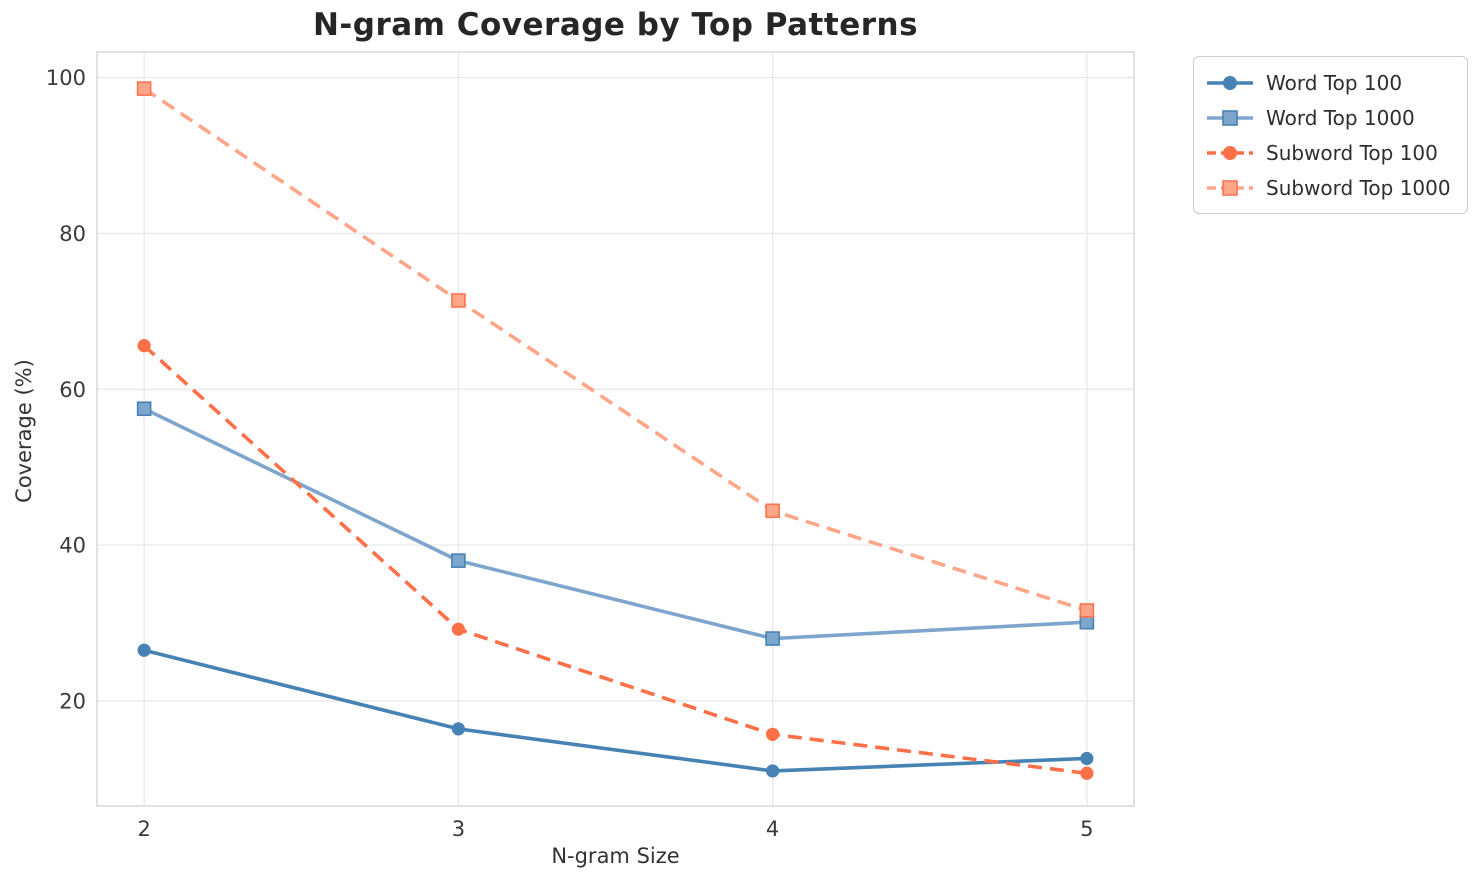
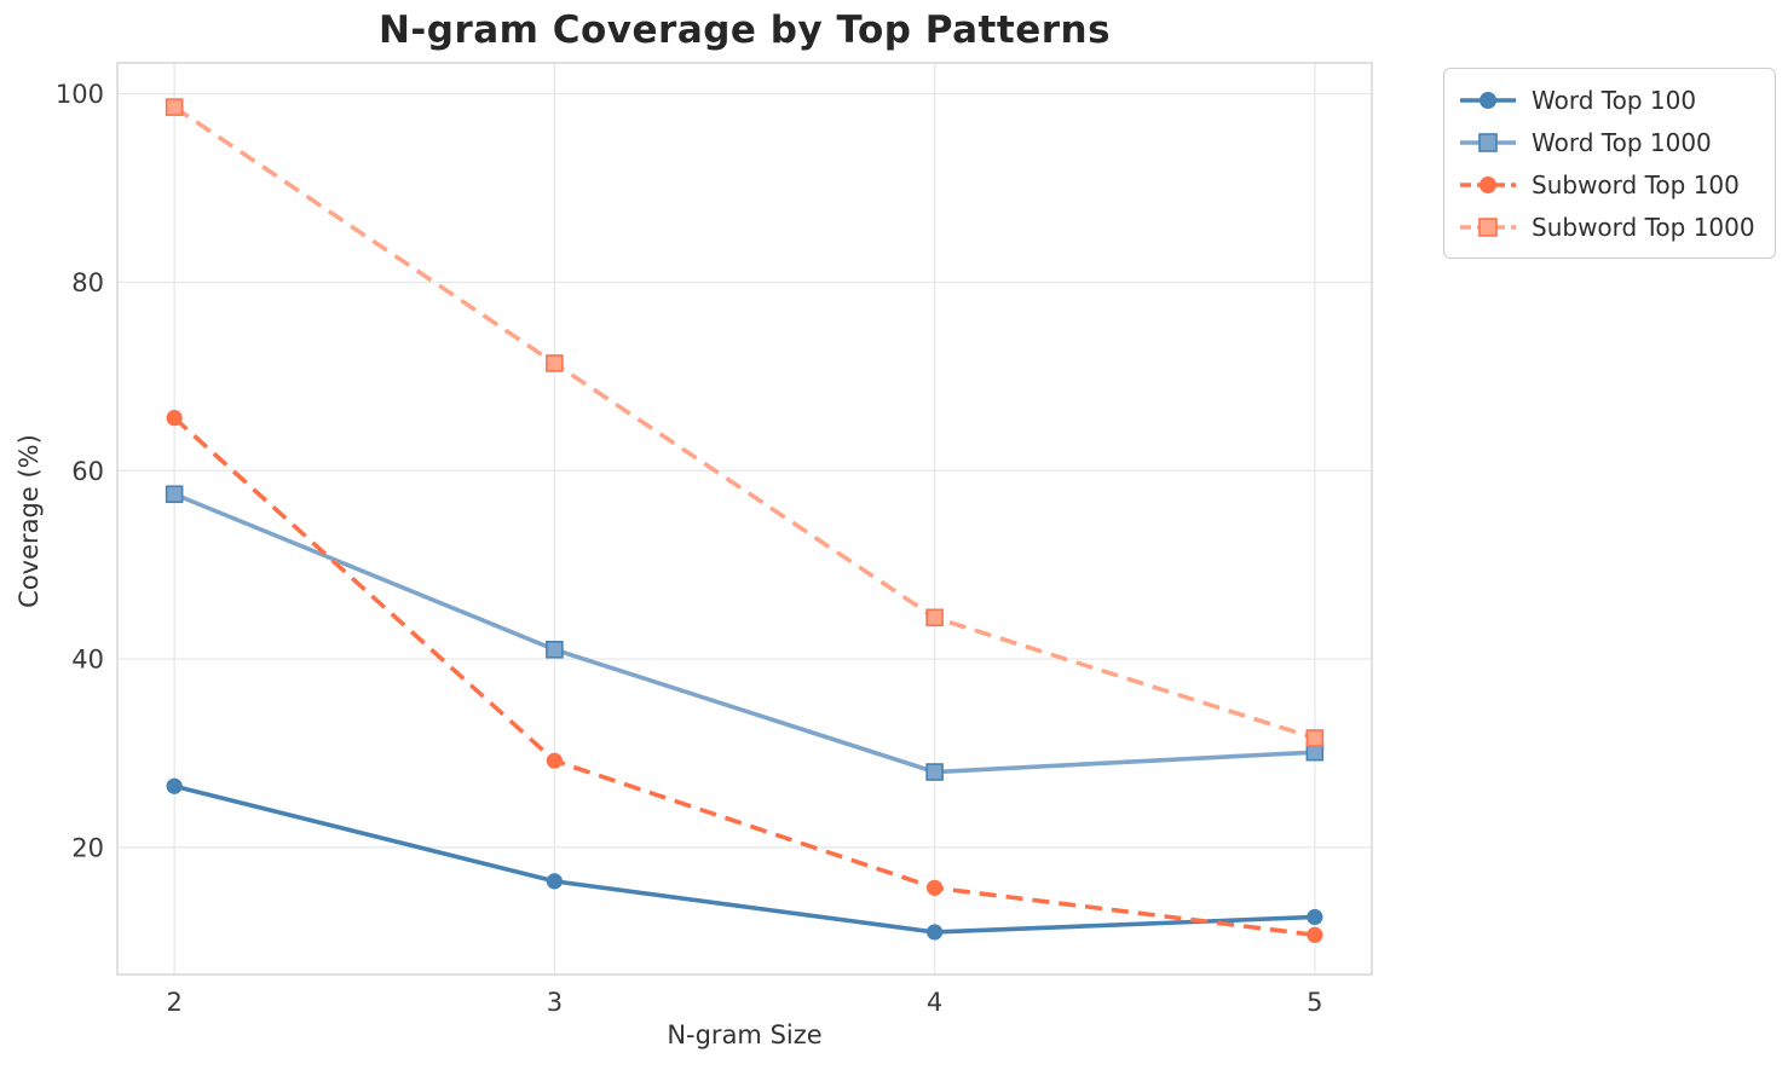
Word Top 1000/3: 38 -> 41
